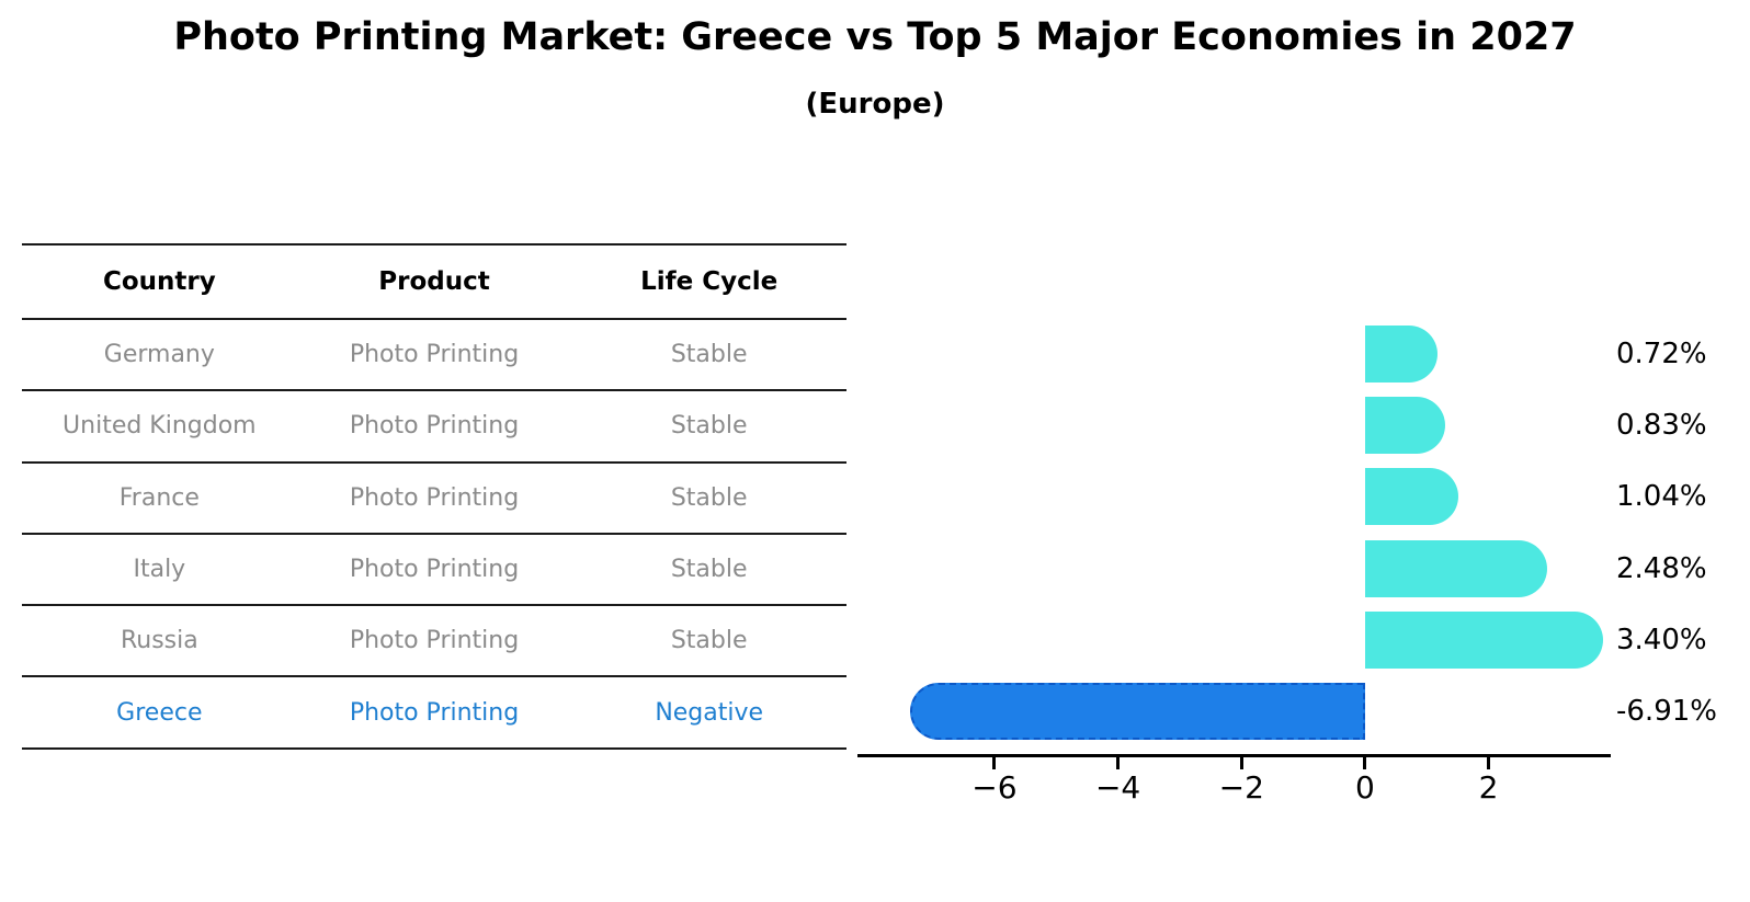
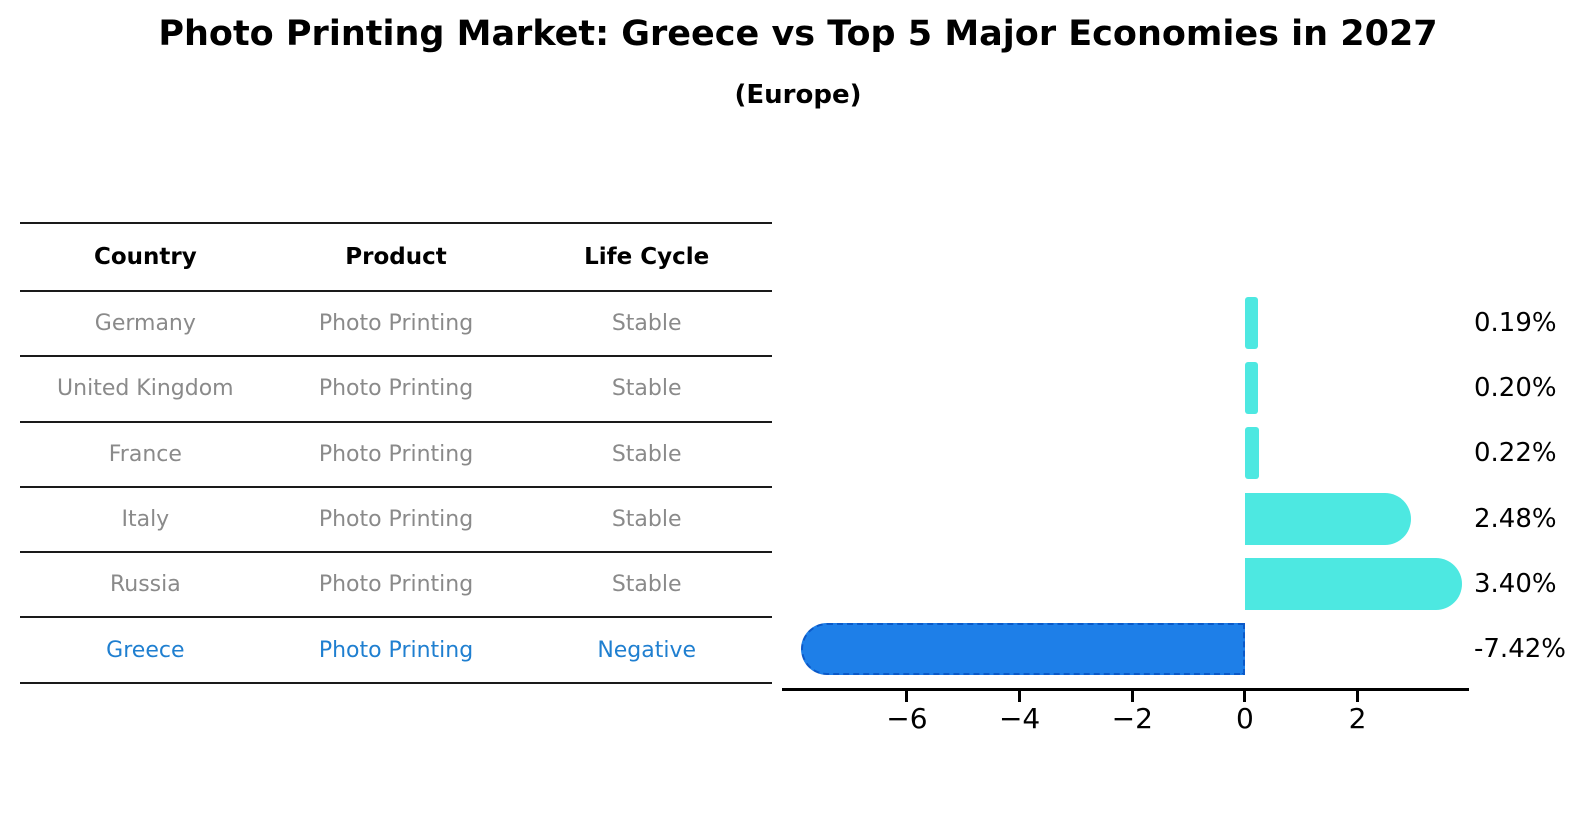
Germany: 0.72% -> 0.19%
United Kingdom: 0.83% -> 0.20%
France: 1.04% -> 0.22%
Greece: -6.91% -> -7.42%
